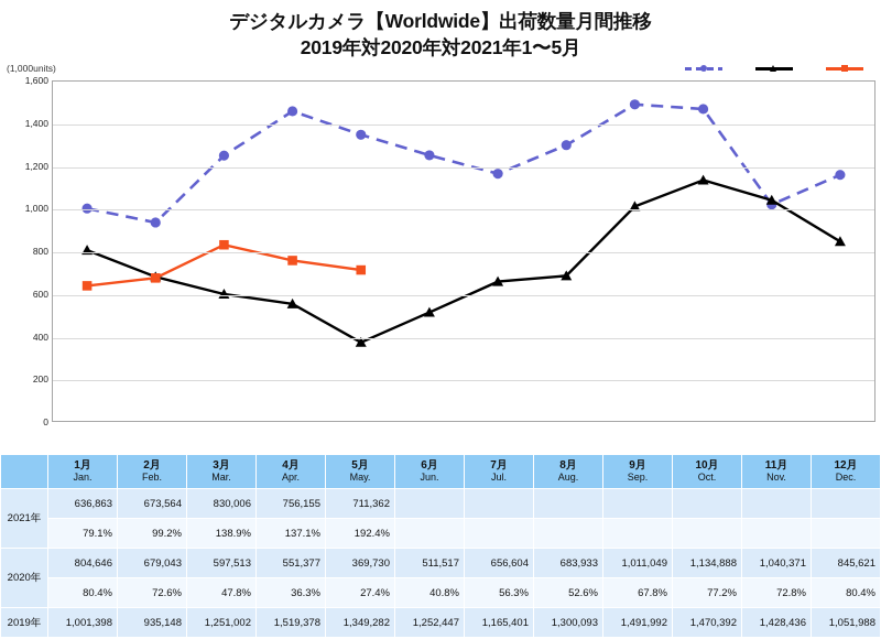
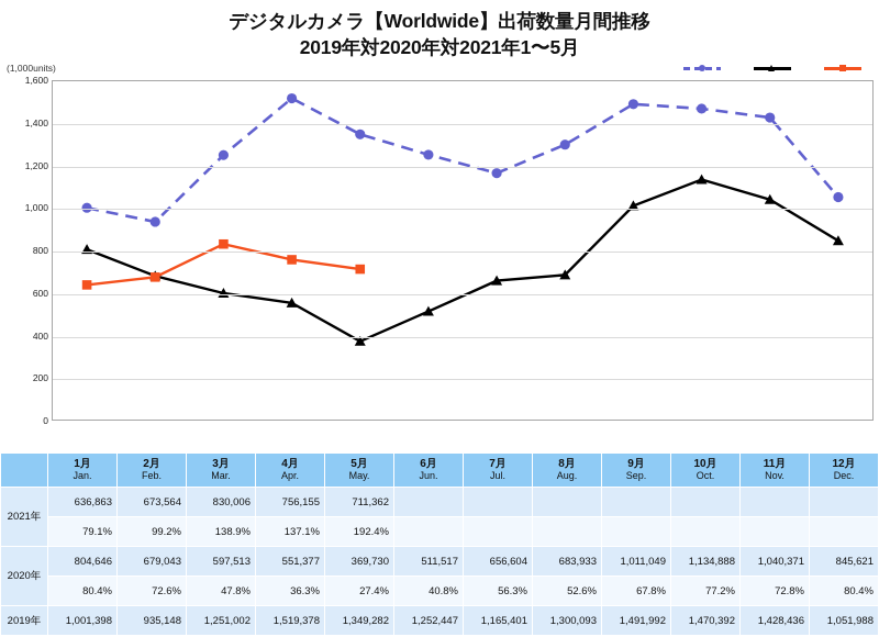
2019年/4月: 1460 -> 1520
2019年/11月: 1020 -> 1430
2019年/12月: 1160 -> 1050
